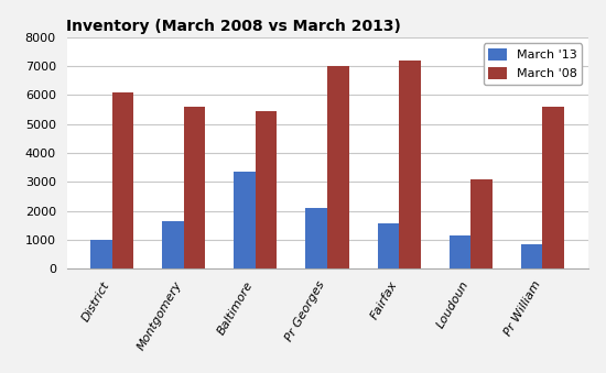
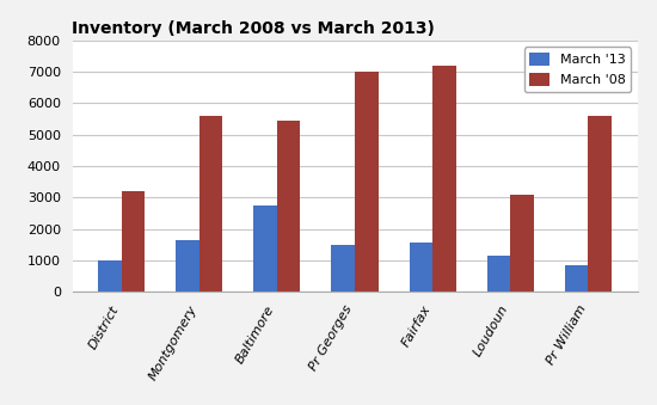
March '08/District: 6100 -> 3200
March '13/Baltimore: 3350 -> 2750
March '13/Pr Georges: 2100 -> 1500
